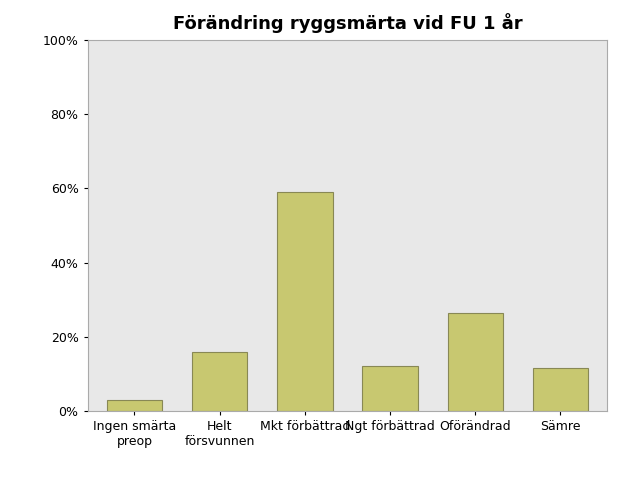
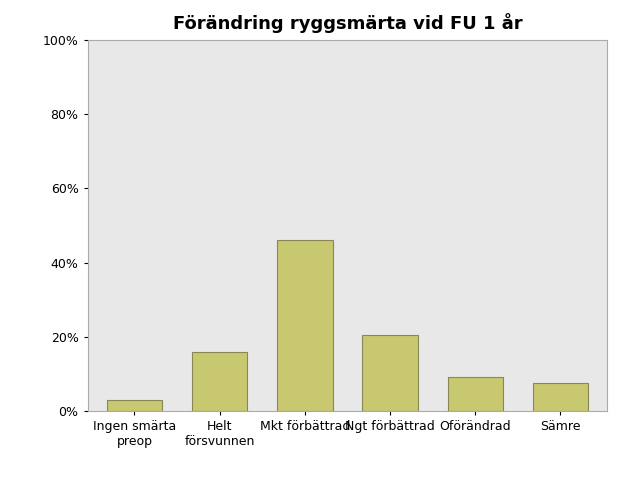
Mkt förbättrad: 59.0% -> 46.0%
Ngt förbättrad: 12.0% -> 20.5%
Oförändrad: 26.5% -> 9.0%
Sämre: 11.5% -> 7.5%
